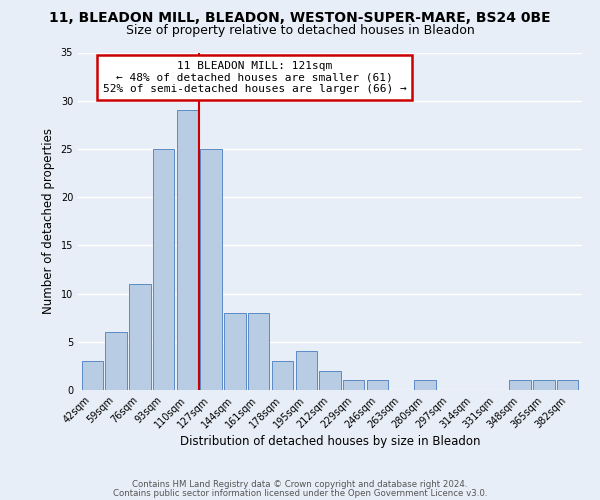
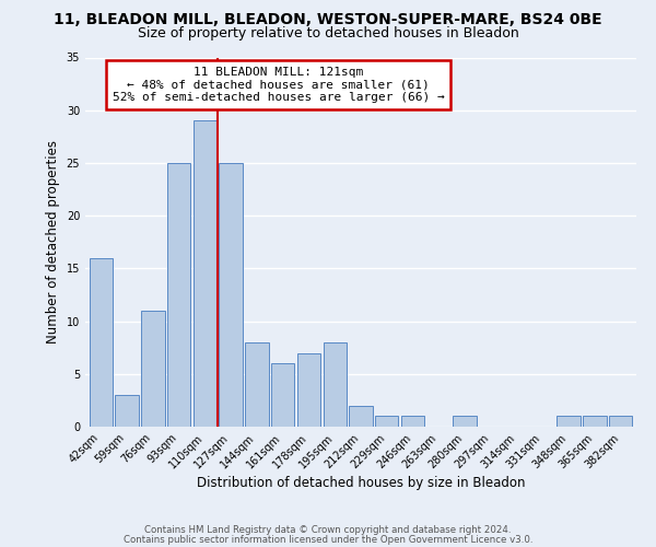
42sqm: 3 -> 16
59sqm: 6 -> 3
161sqm: 8 -> 6
178sqm: 3 -> 7
195sqm: 4 -> 8
